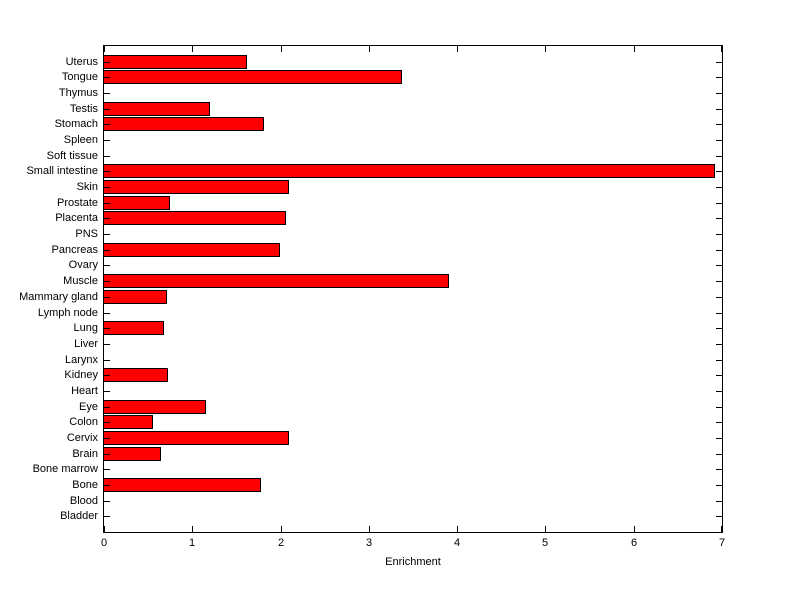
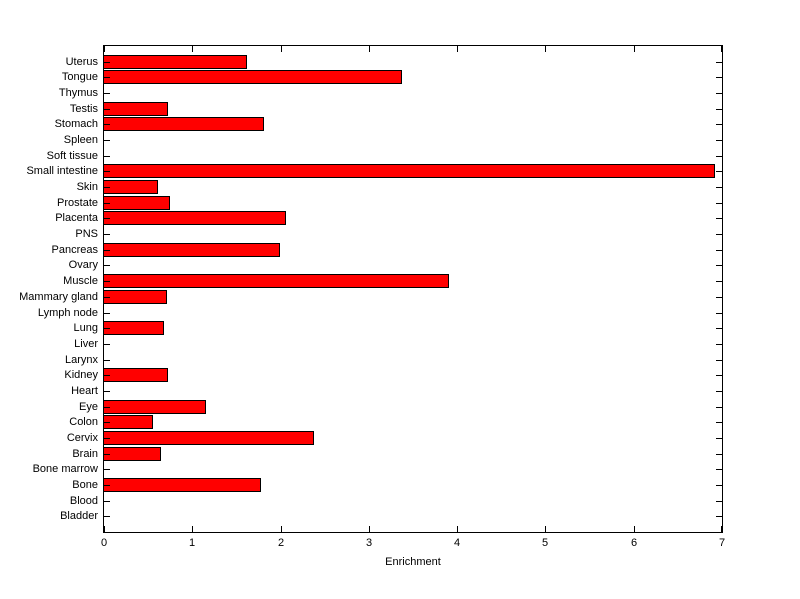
Testis: 1.2 -> 0.7
Skin: 2.1 -> 0.6
Cervix: 2.1 -> 2.4
